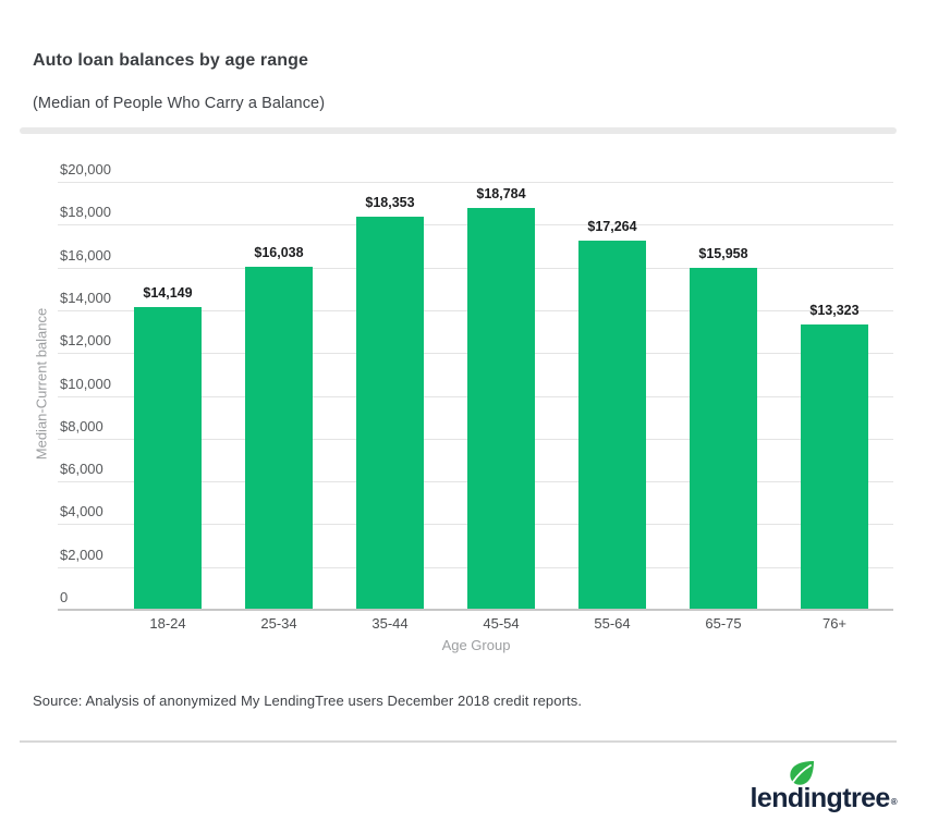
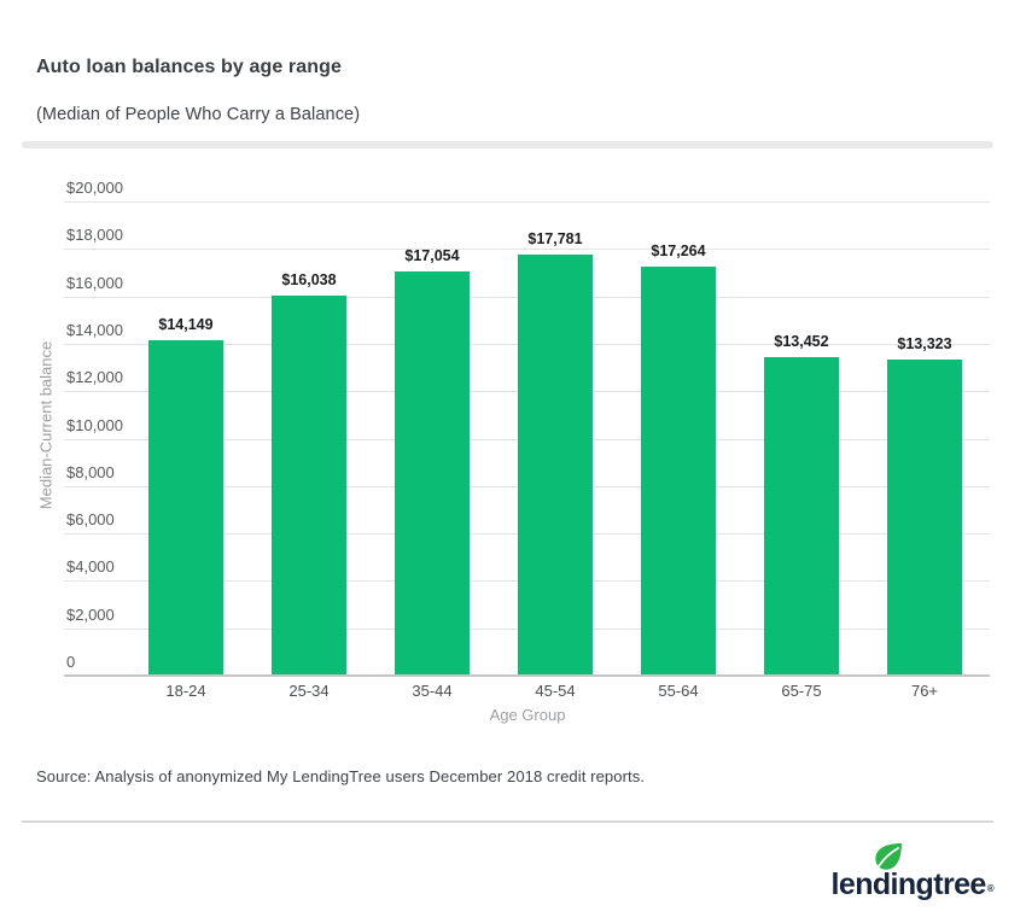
35-44: $18,353 -> $17,054
45-54: $18,784 -> $17,781
65-75: $15,958 -> $13,452
